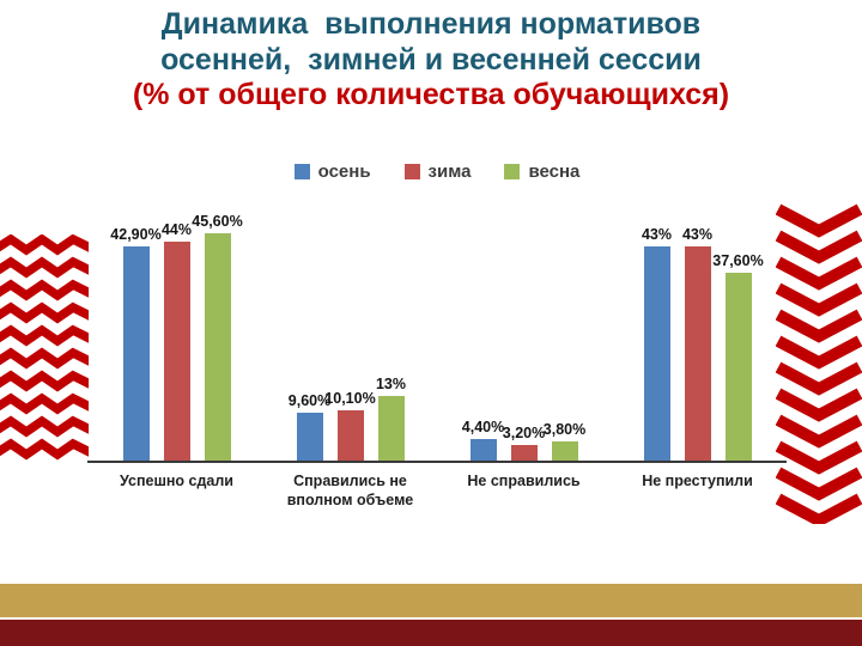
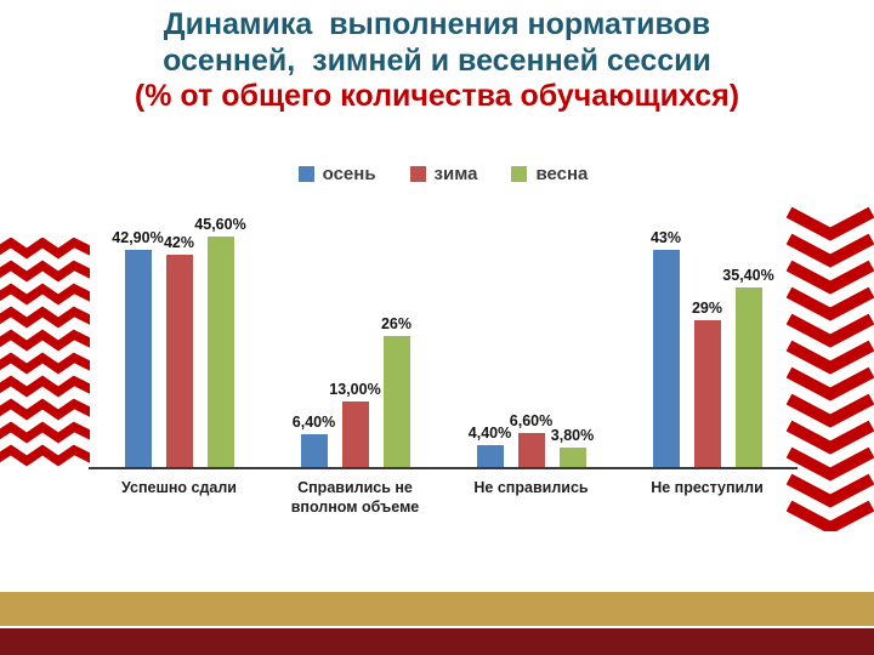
зима/Успешно сдали: 44% -> 42%
осень/Справились не вполном объеме: 9,60% -> 6,40%
зима/Справились не вполном объеме: 10,10% -> 13,00%
весна/Справились не вполном объеме: 13% -> 26%
зима/Не справились: 3,20% -> 6,60%
зима/Не преступили: 43% -> 29%
весна/Не преступили: 37,60% -> 35,40%
